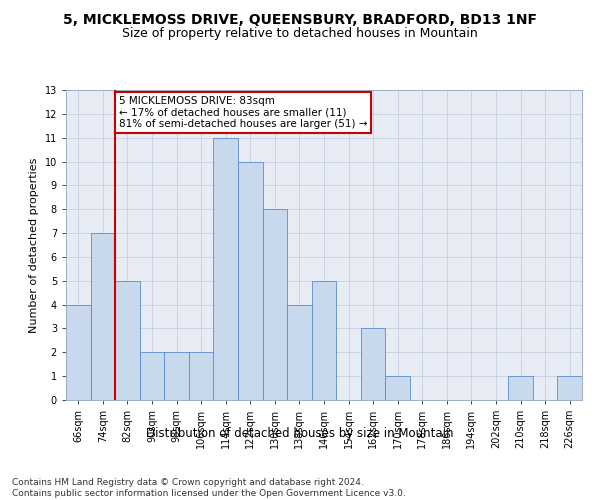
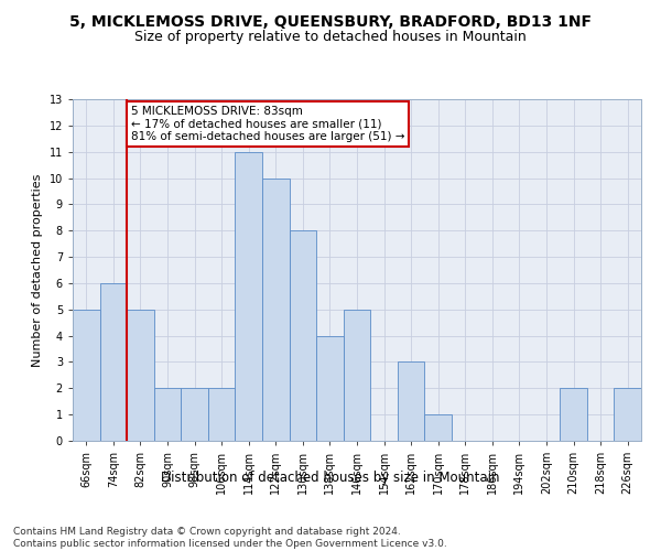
66sqm: 4 -> 5
74sqm: 7 -> 6
210sqm: 1 -> 2
226sqm: 1 -> 2
